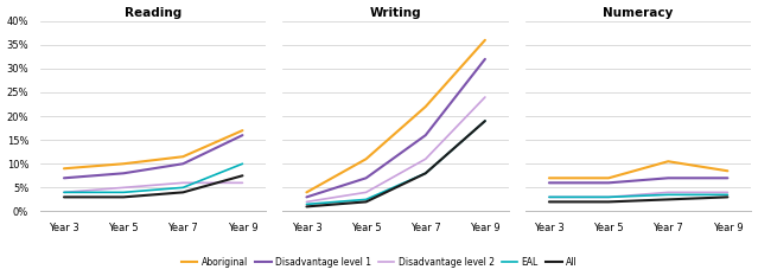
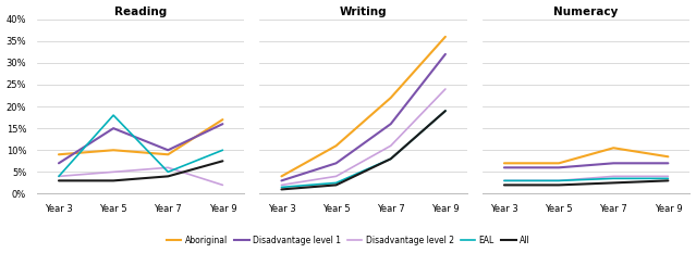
Reading/Disadvantage level 1/Year 5: 8% -> 15%
Reading/EAL/Year 5: 4% -> 18%
Reading/Aboriginal/Year 7: 11.5% -> 9.0%
Reading/Disadvantage level 2/Year 9: 6% -> 2%
